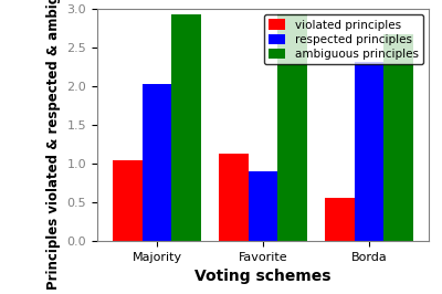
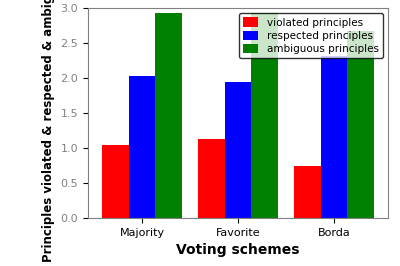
respected principles/Favorite: 0.90 -> 1.95
violated principles/Borda: 0.56 -> 0.75
